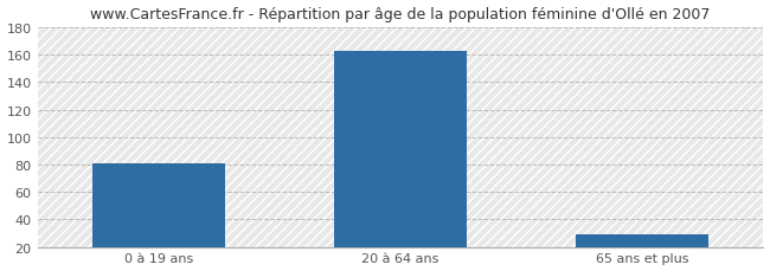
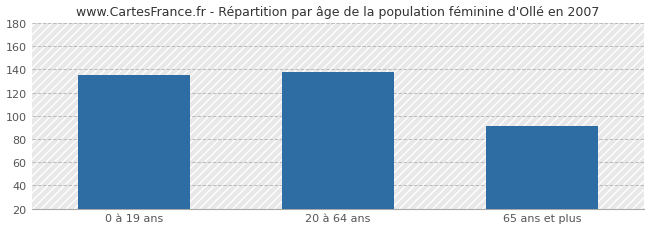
0 à 19 ans: 81 -> 135
20 à 64 ans: 163 -> 138
65 ans et plus: 29 -> 91
